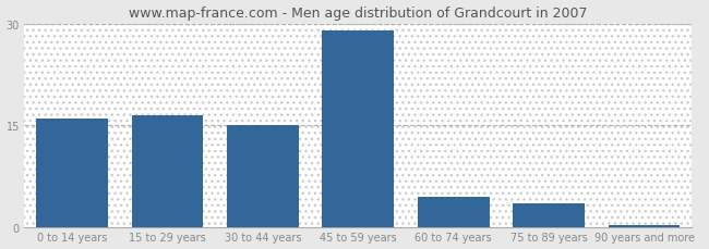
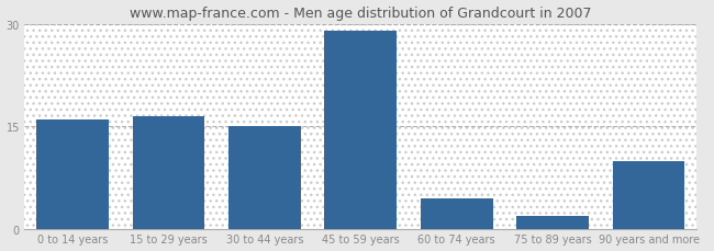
75 to 89 years: 3.5 -> 2.0
90 years and more: 0.3 -> 10.0
